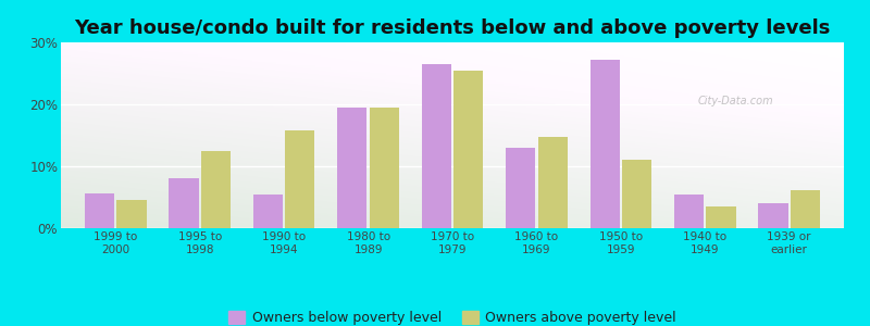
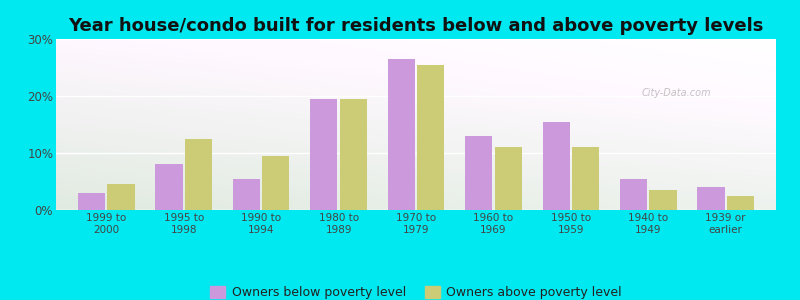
Owners below poverty level/1999 to 2000: 5.6% -> 3.0%
Owners above poverty level/1990 to 1994: 15.8% -> 9.5%
Owners above poverty level/1960 to 1969: 14.8% -> 11.0%
Owners below poverty level/1950 to 1959: 27.2% -> 15.5%
Owners above poverty level/1939 or earlier: 6.2% -> 2.5%
